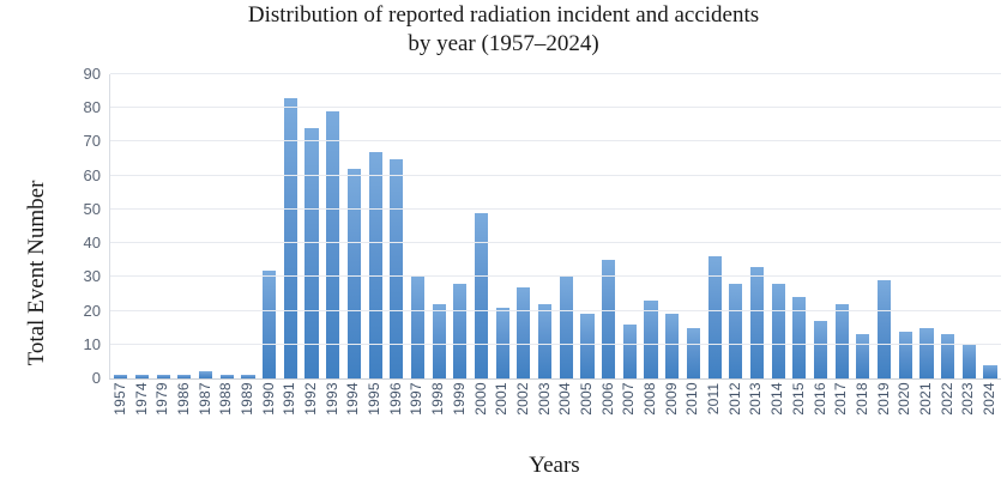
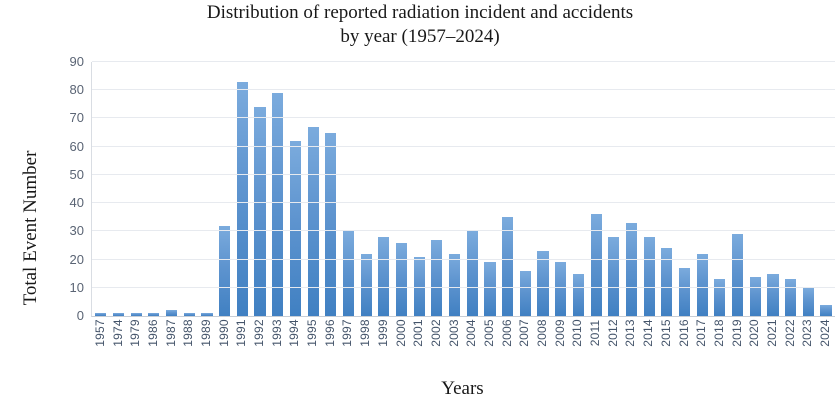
2000: 49 -> 26
